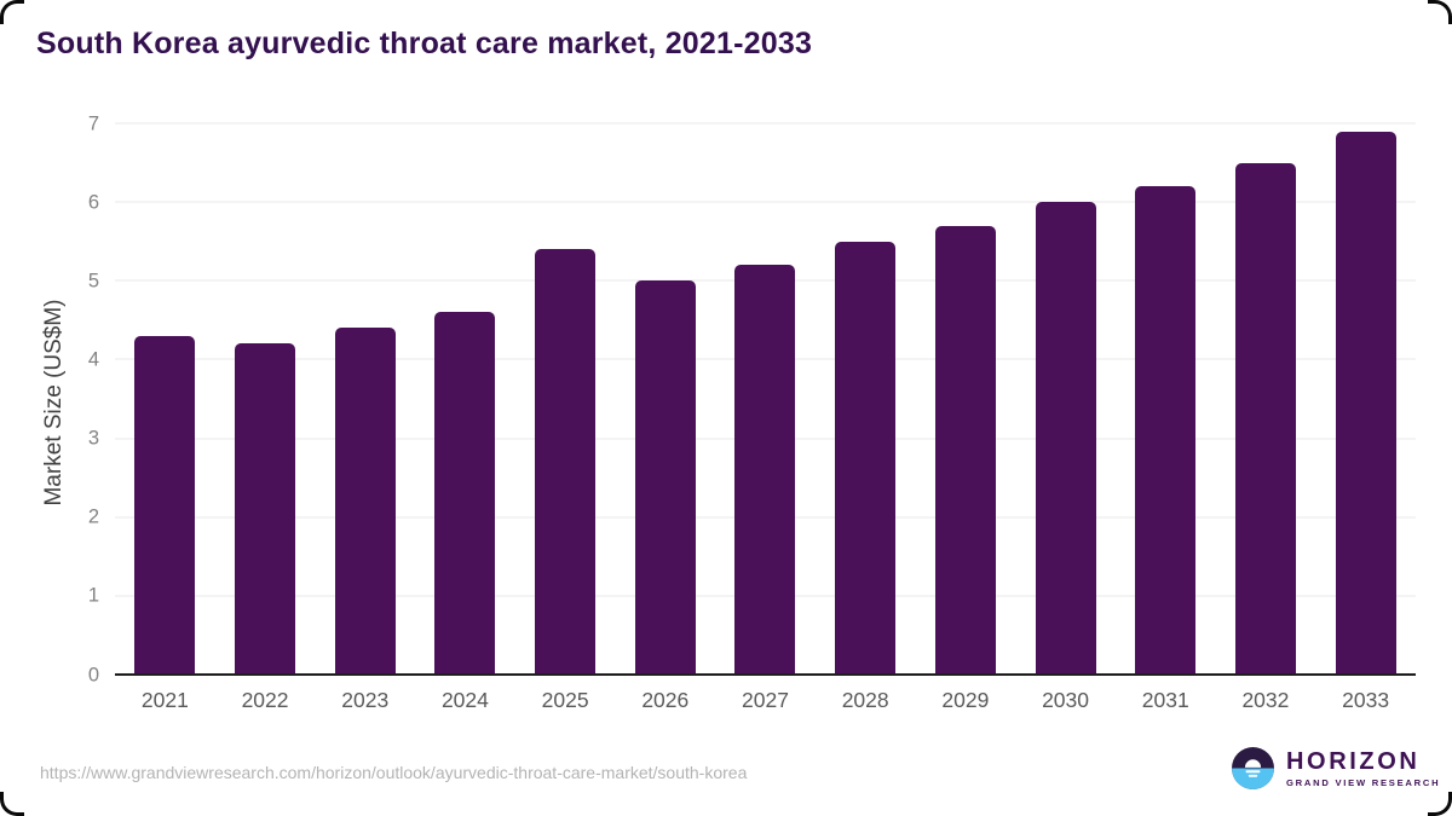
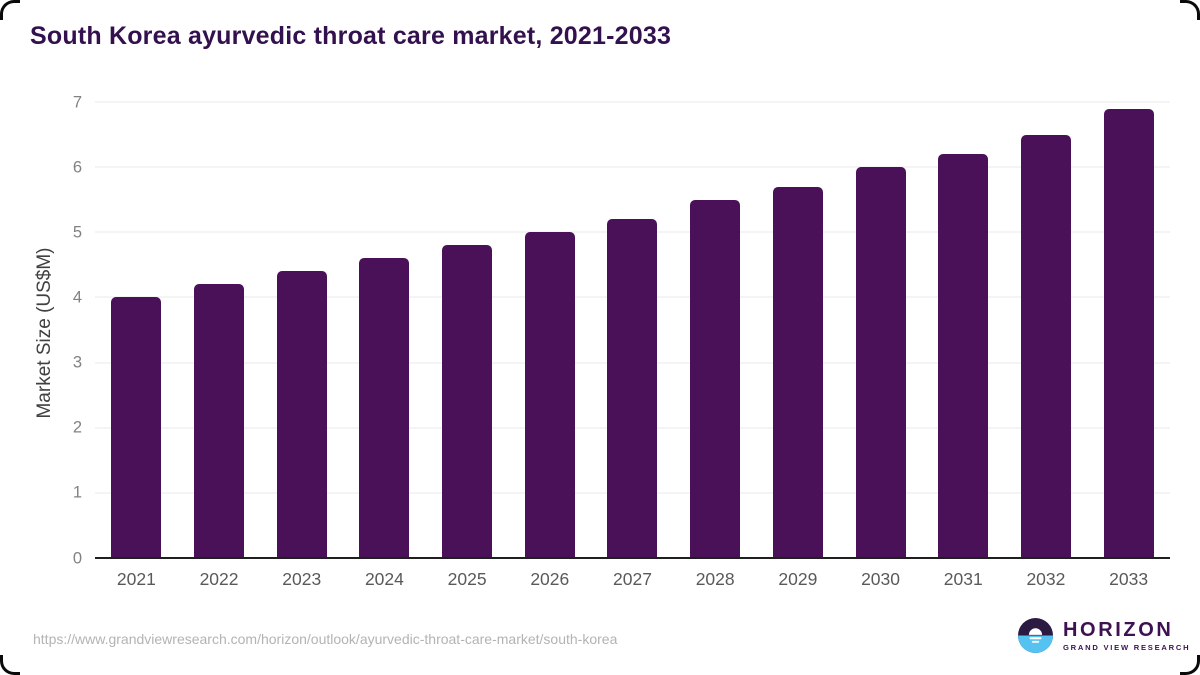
2021: 4.3 -> 4.0
2025: 5.4 -> 4.8
